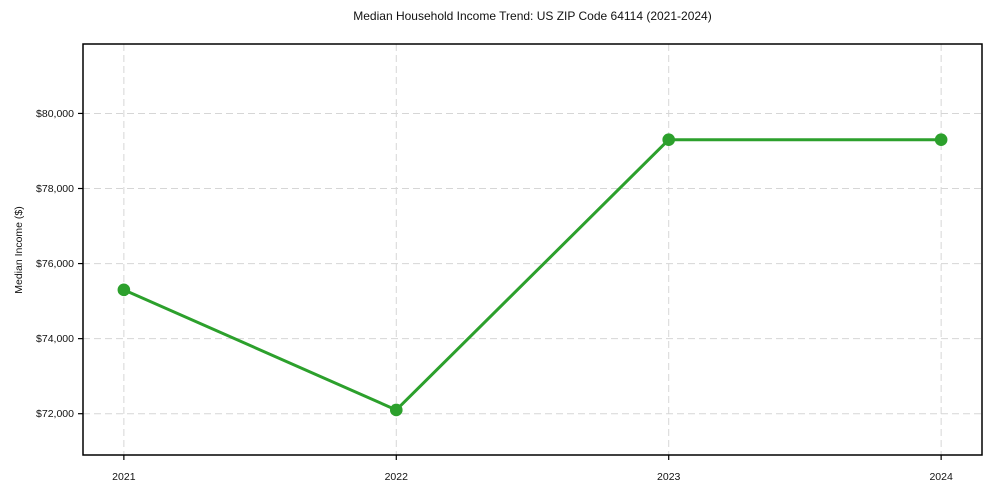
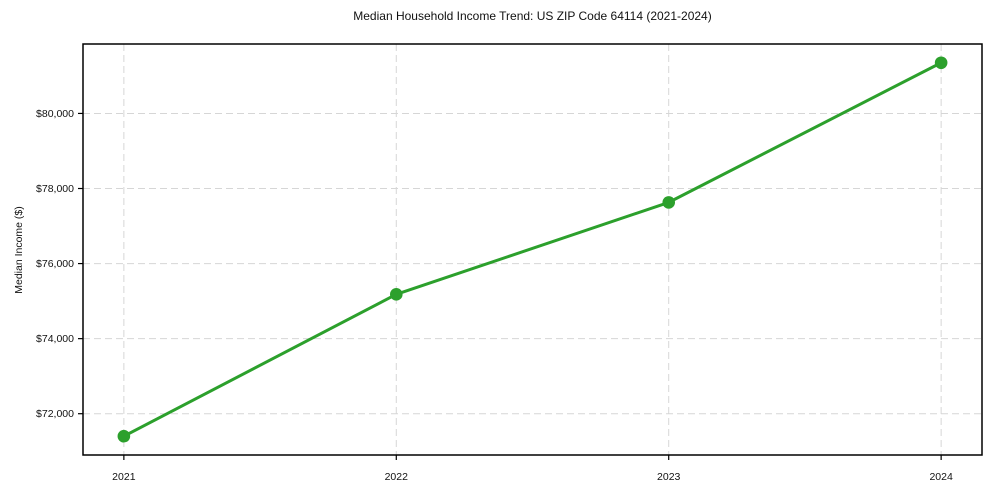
2021: $75300 -> $71400
2022: $72100 -> $75200
2023: $79300 -> $77600
2024: $79300 -> $81400
